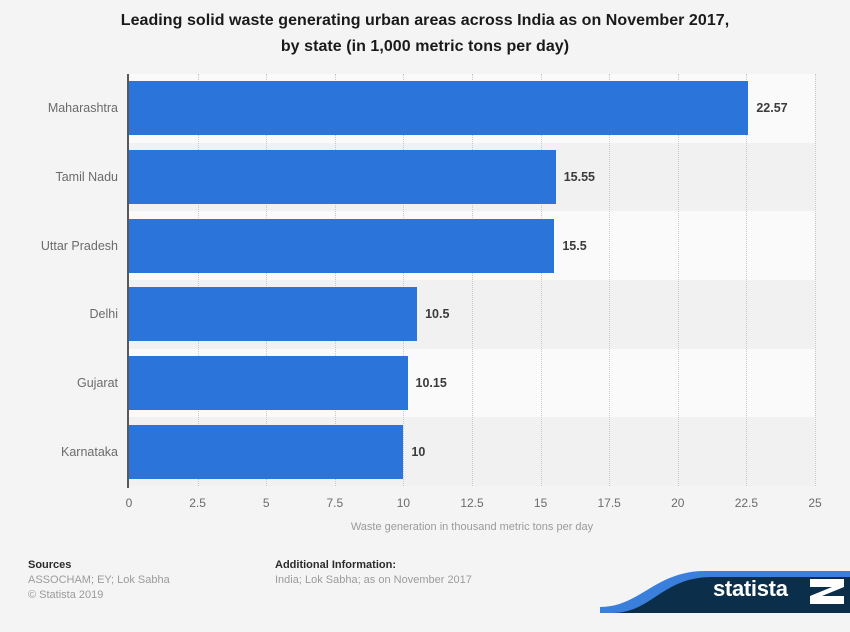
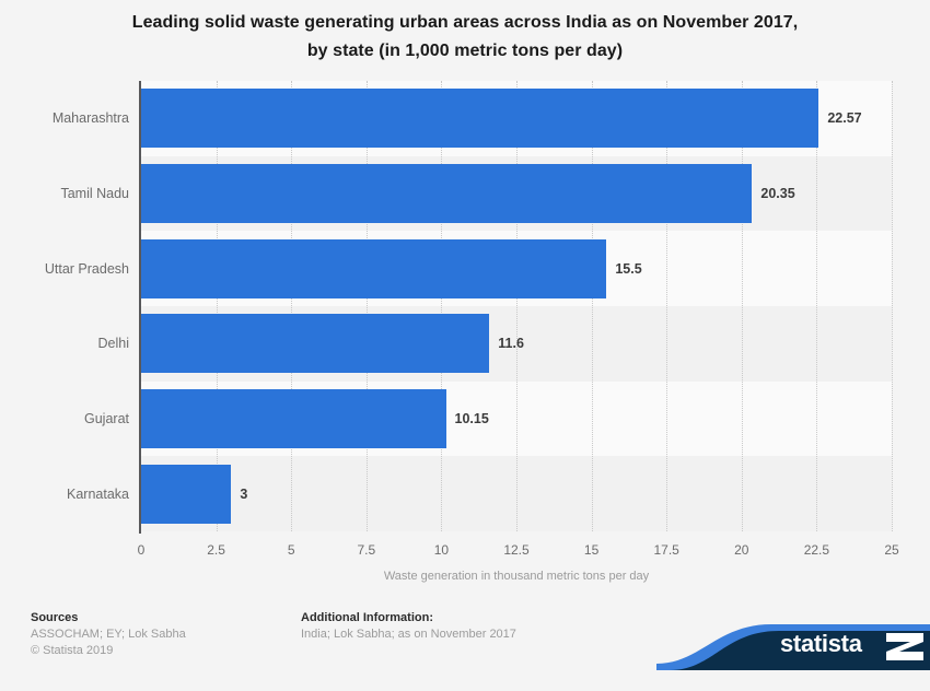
Tamil Nadu: 15.55 -> 20.35
Delhi: 10.5 -> 11.6
Karnataka: 10 -> 3
